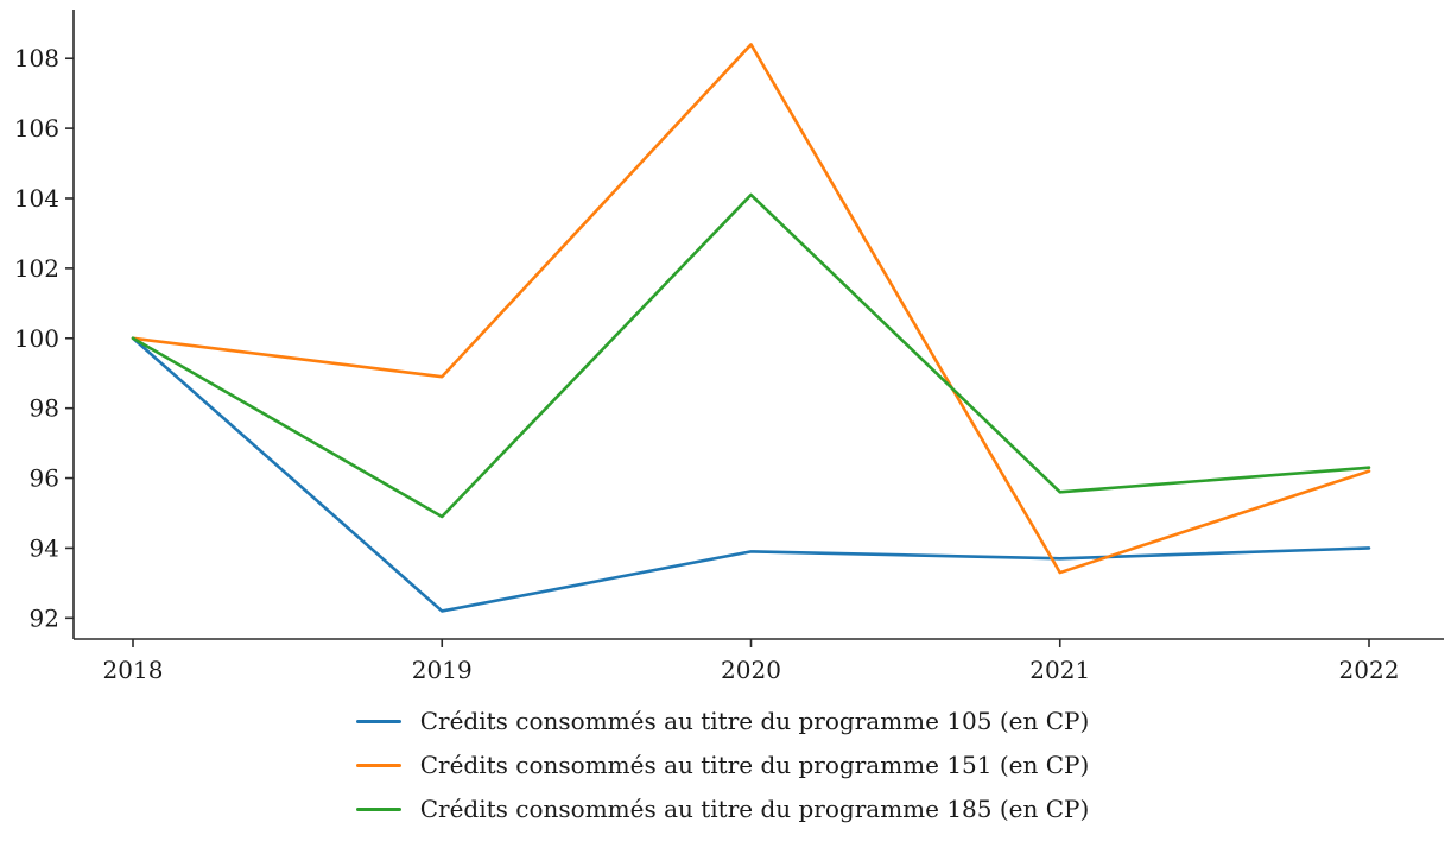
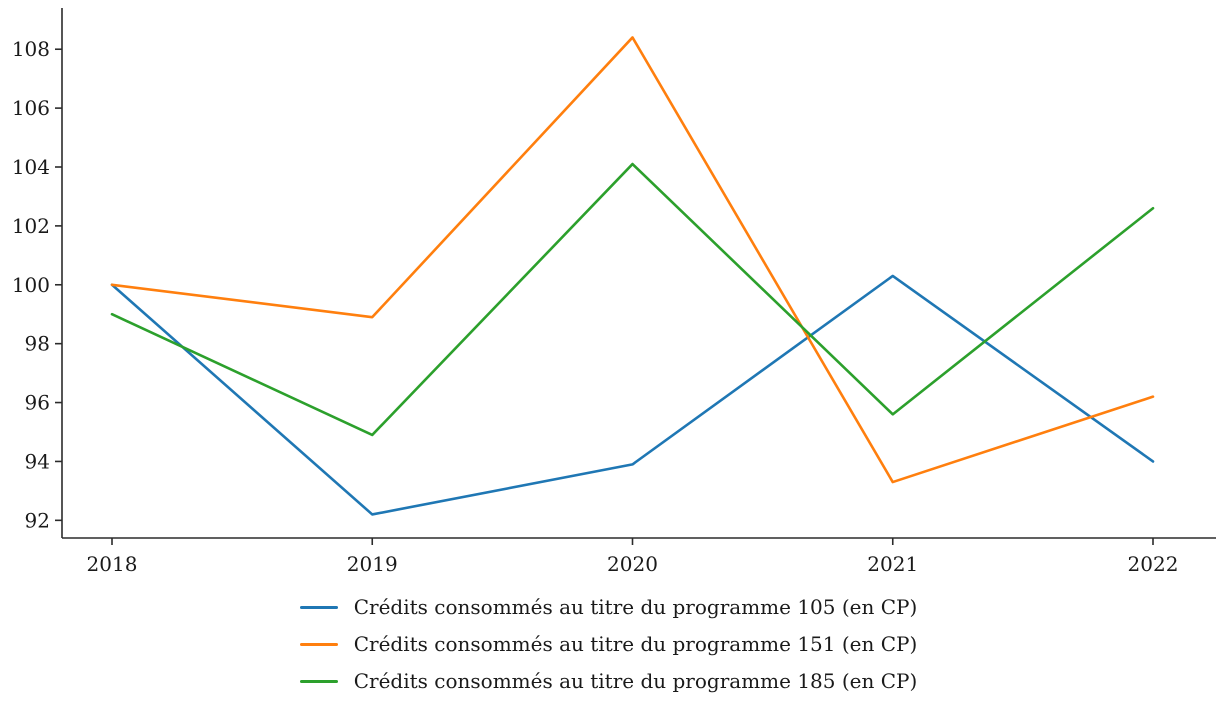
Crédits consommés au titre du programme 185 (en CP)/2018: 100.0 -> 99.0
Crédits consommés au titre du programme 105 (en CP)/2021: 93.7 -> 100.3
Crédits consommés au titre du programme 185 (en CP)/2022: 96.3 -> 102.6
